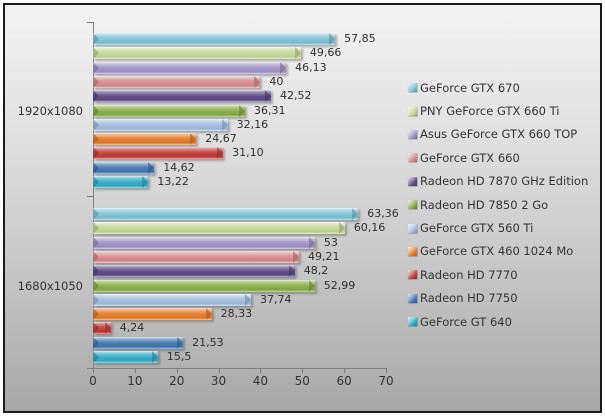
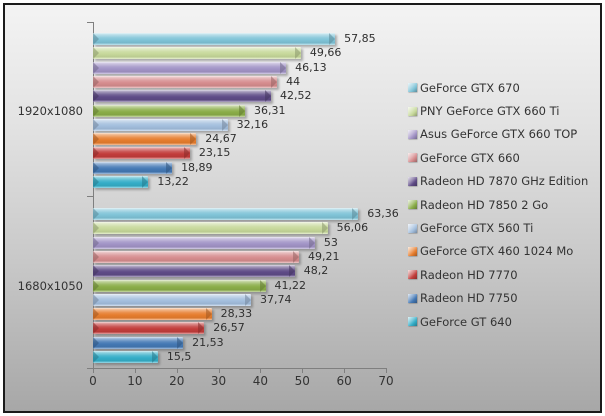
GeForce GTX 660/1920x1080: 40 -> 44
Radeon HD 7770/1920x1080: 31,10 -> 23,15
Radeon HD 7750/1920x1080: 14,62 -> 18,89
PNY GeForce GTX 660 Ti/1680x1050: 60,16 -> 56,06
Radeon HD 7850 2 Go/1680x1050: 52,99 -> 41,22
Radeon HD 7770/1680x1050: 4,24 -> 26,57
